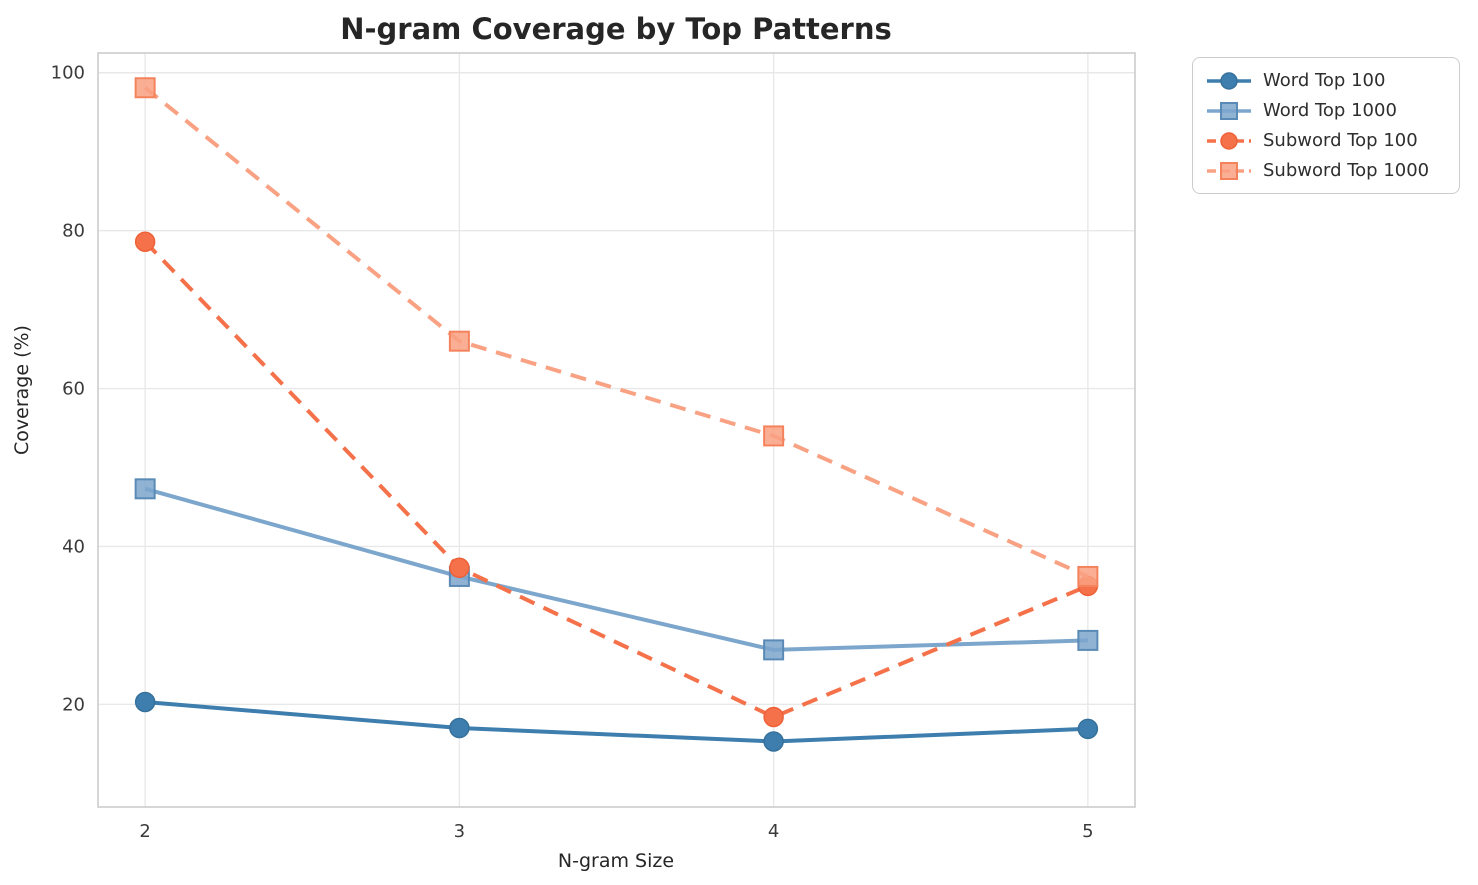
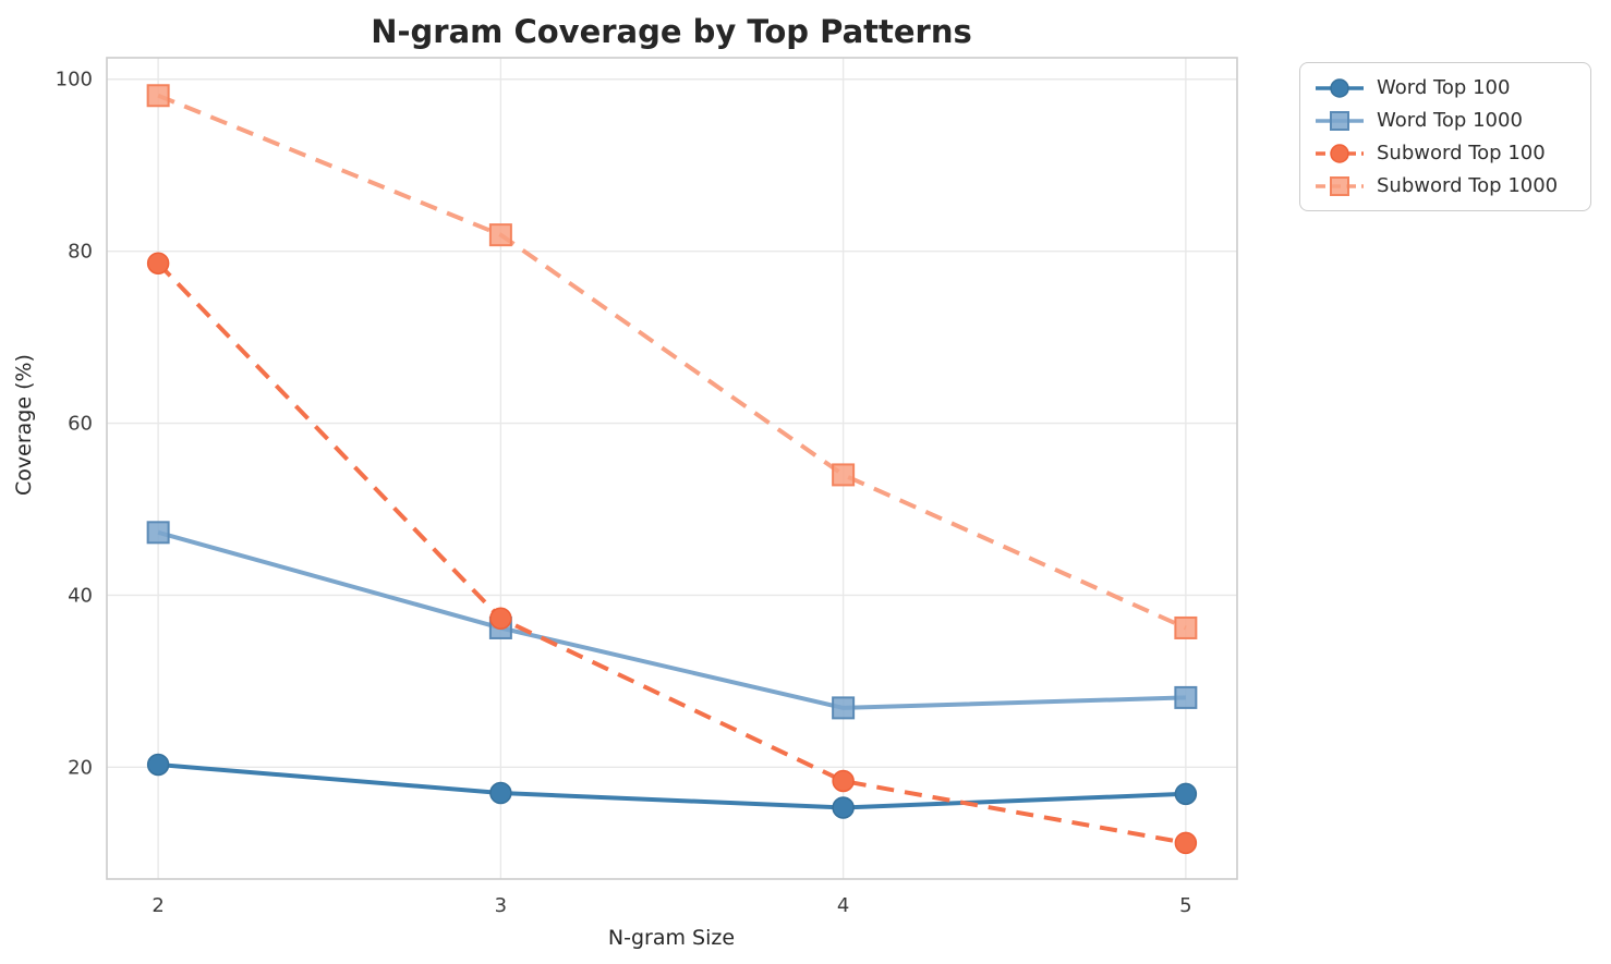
Subword Top 1000/3: 66 -> 82
Subword Top 100/5: 35 -> 11
